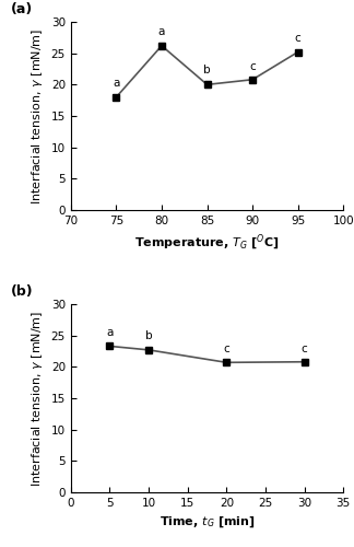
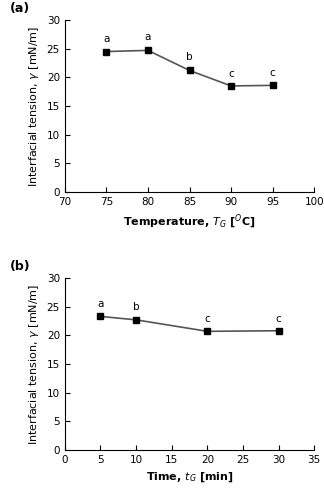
75: 18.0 -> 24.5
80: 26.2 -> 24.7
85: 20.0 -> 21.2
90: 20.8 -> 18.5
95: 25.2 -> 18.6
